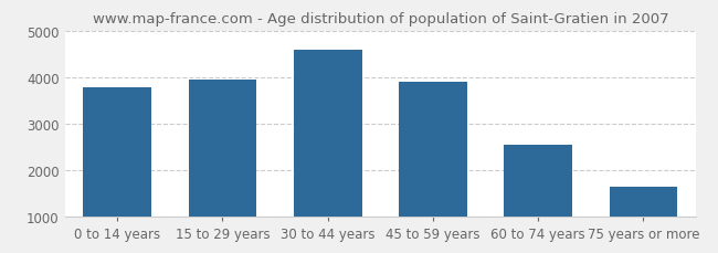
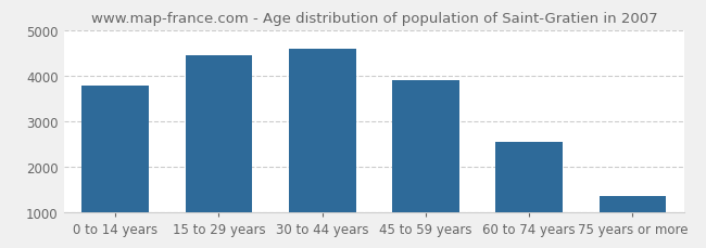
15 to 29 years: 3950 -> 4470
75 years or more: 1650 -> 1360
